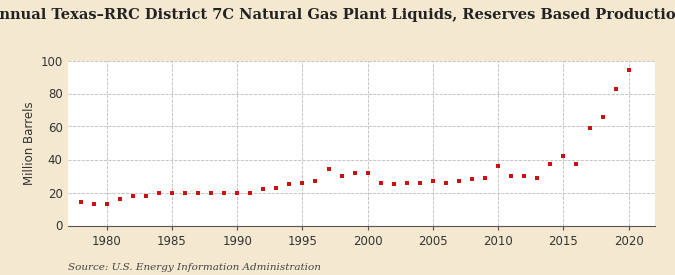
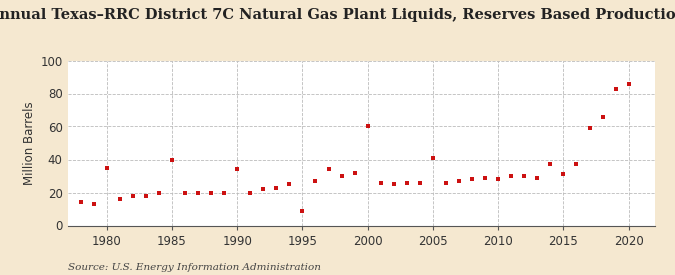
1980: 13 -> 35
1985: 20 -> 40
1990: 20 -> 34
1995: 26 -> 9
2000: 32 -> 60
2005: 27 -> 41
2010: 36 -> 28
2015: 42 -> 31
2020: 94 -> 86
